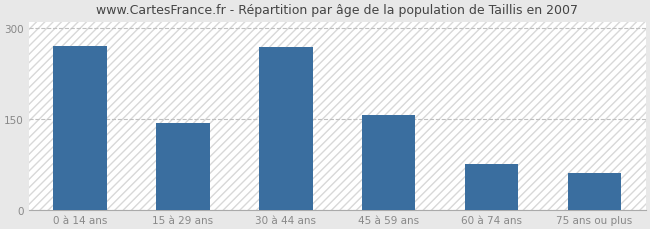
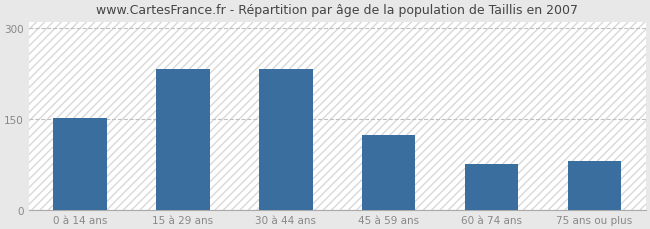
0 à 14 ans: 270 -> 152
15 à 29 ans: 143 -> 232
30 à 44 ans: 268 -> 232
45 à 59 ans: 157 -> 124
75 ans ou plus: 60 -> 80
